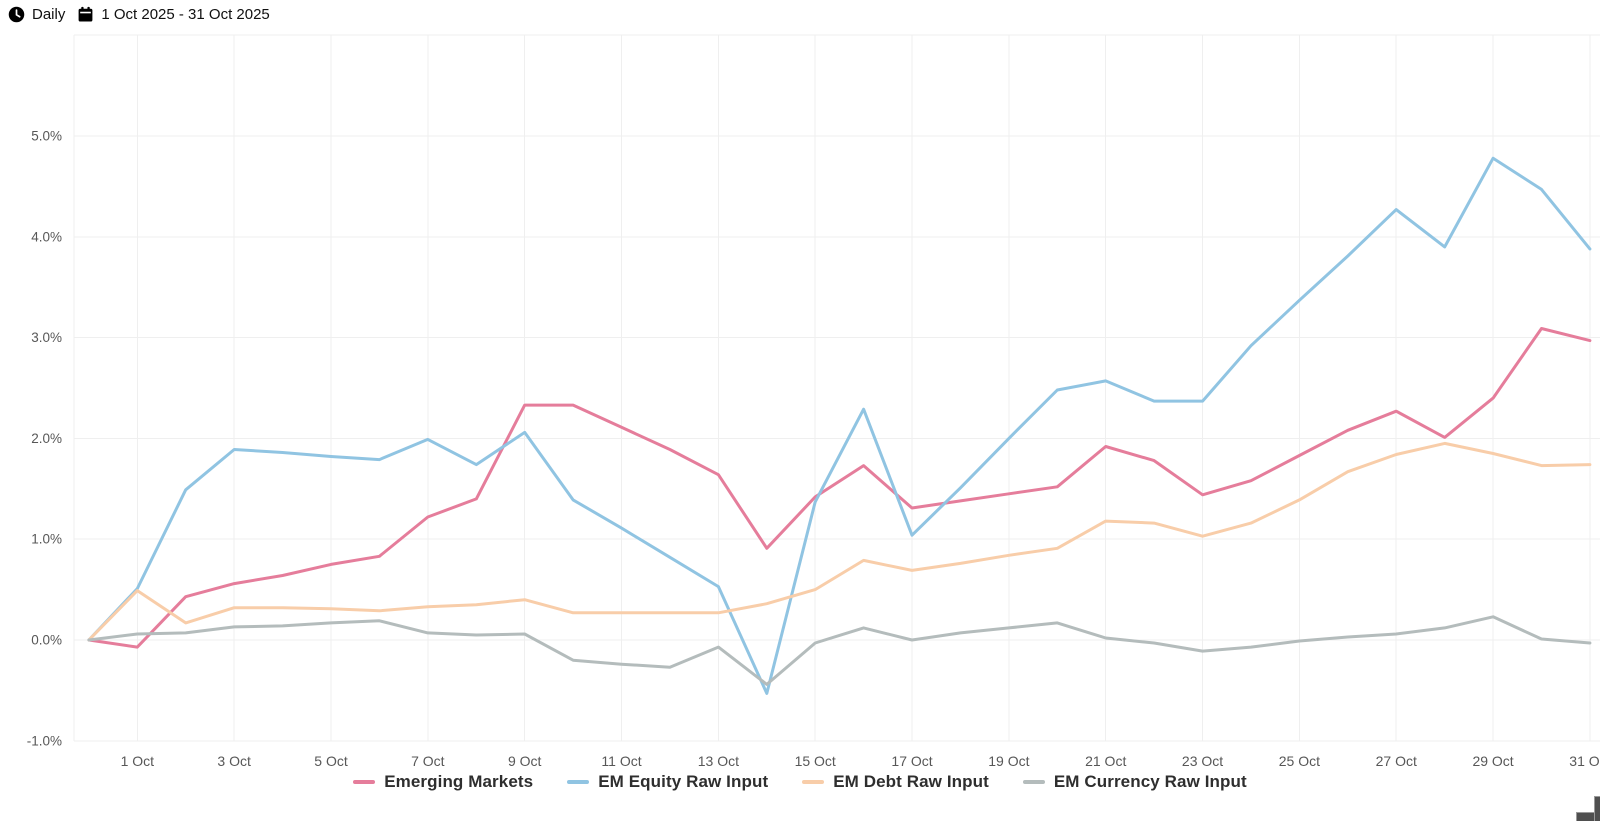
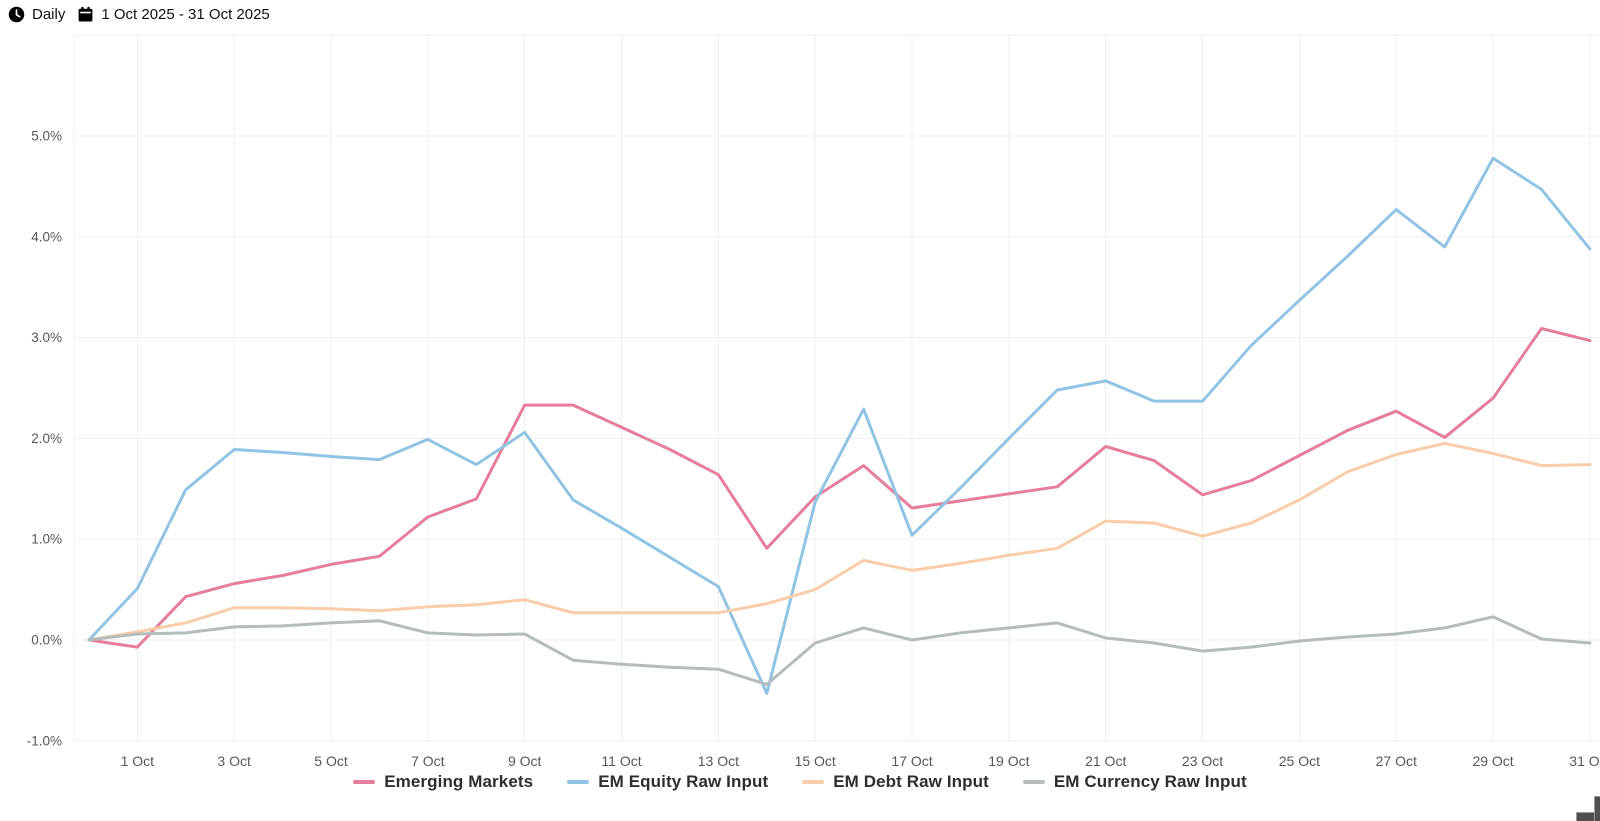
EM Debt Raw Input/1 Oct: 0.49% -> 0.08%
EM Currency Raw Input/13 Oct: -0.07% -> -0.29%
